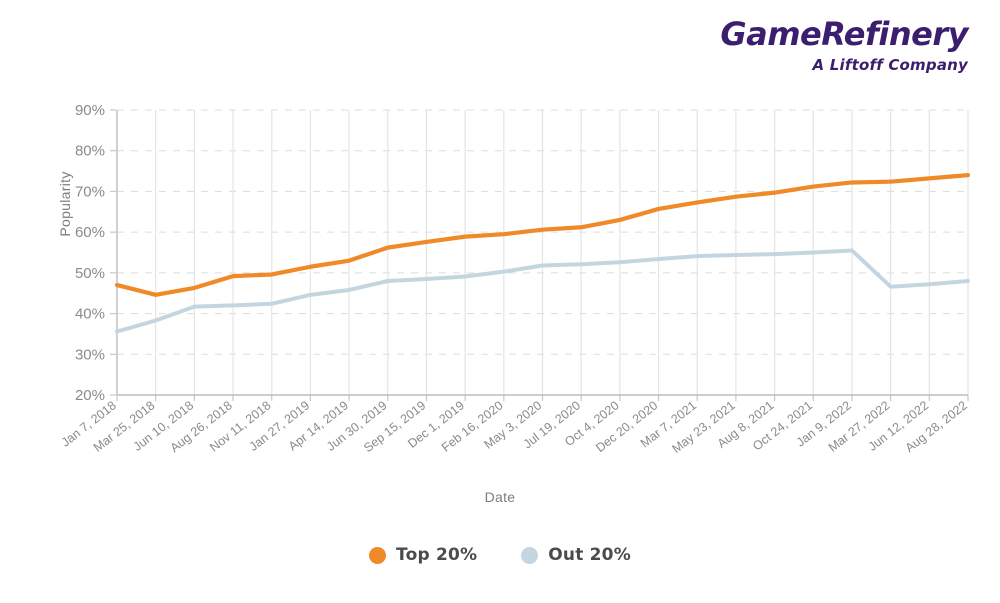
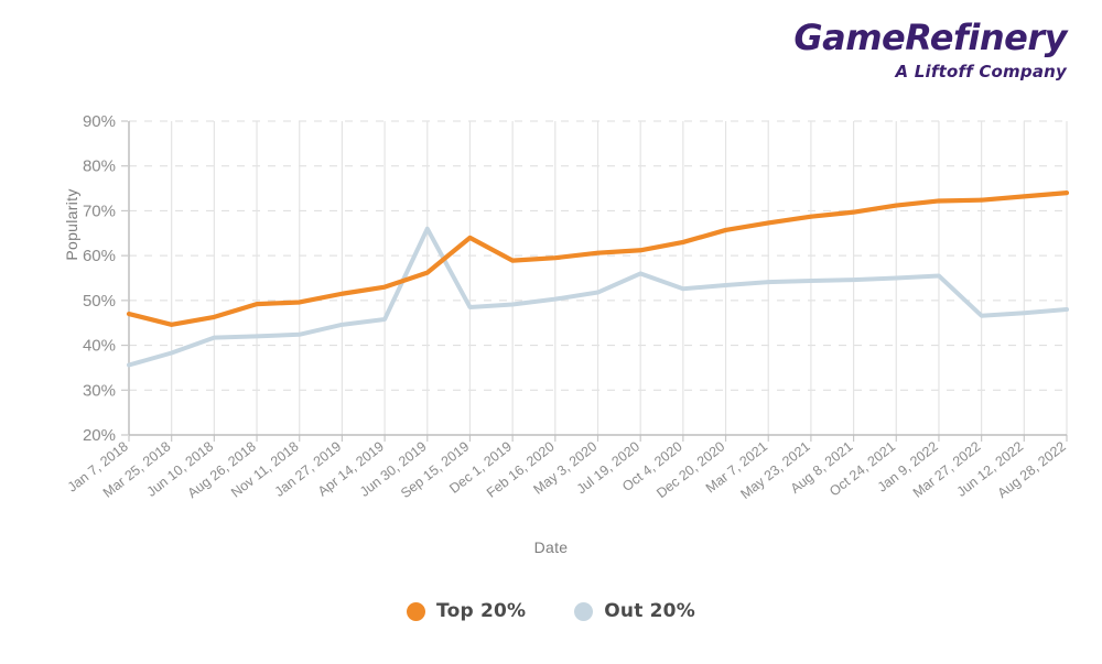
Out 20%/Jun 30, 2019: 48% -> 66%
Top 20%/Sep 15, 2019: 58% -> 64%
Out 20%/Jul 19, 2020: 52% -> 56%
